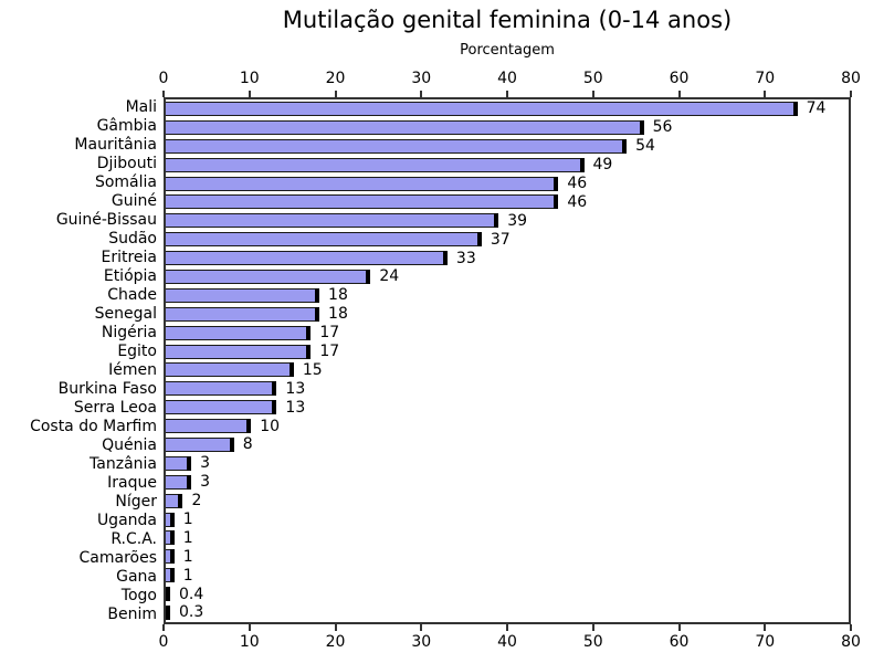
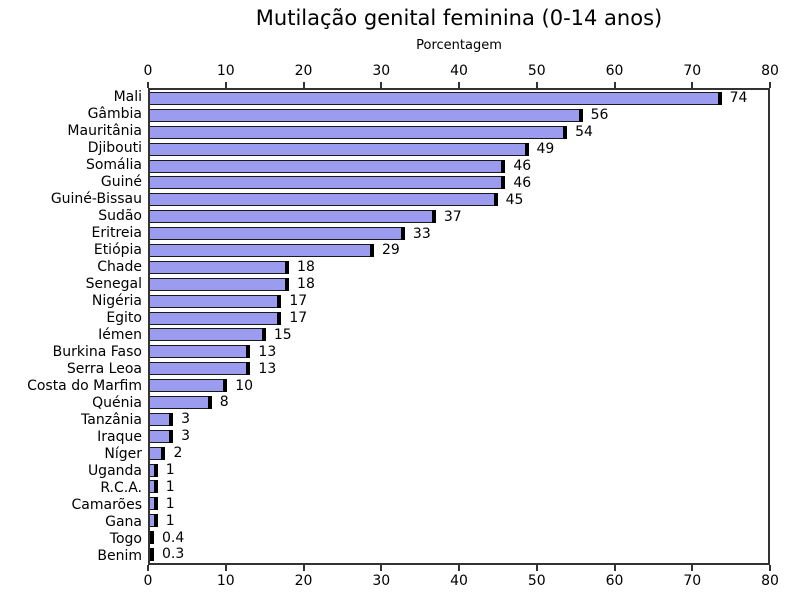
Guiné-Bissau: 39 -> 45
Etiópia: 24 -> 29
